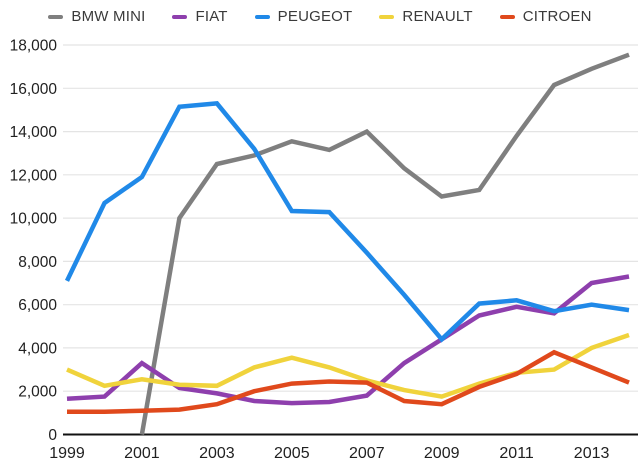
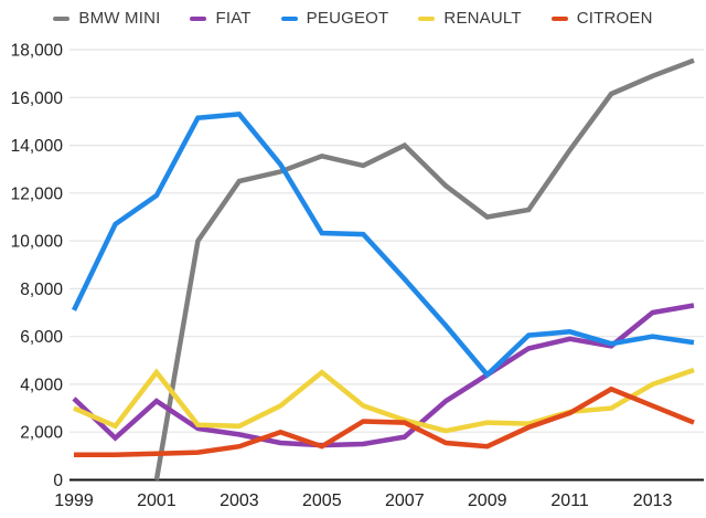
FIAT/1999: 1600 -> 3400
RENAULT/2001: 2600 -> 4500
RENAULT/2005: 3600 -> 4500
CITROEN/2005: 2400 -> 1400
RENAULT/2009: 1800 -> 2400
